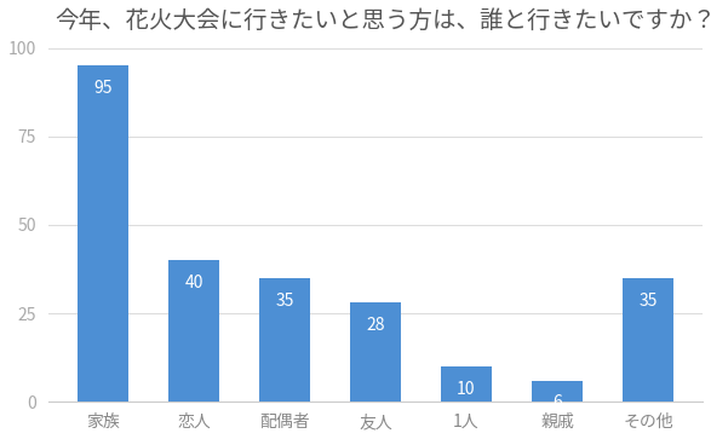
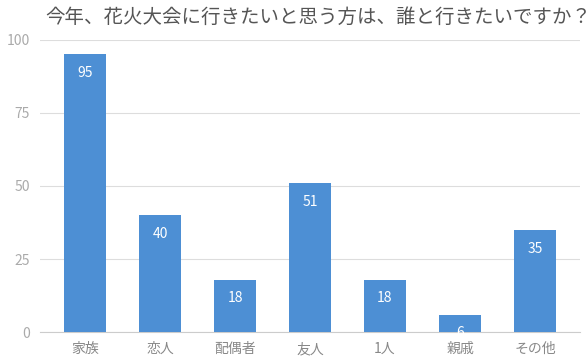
配偶者: 35 -> 18
友人: 28 -> 51
1人: 10 -> 18
